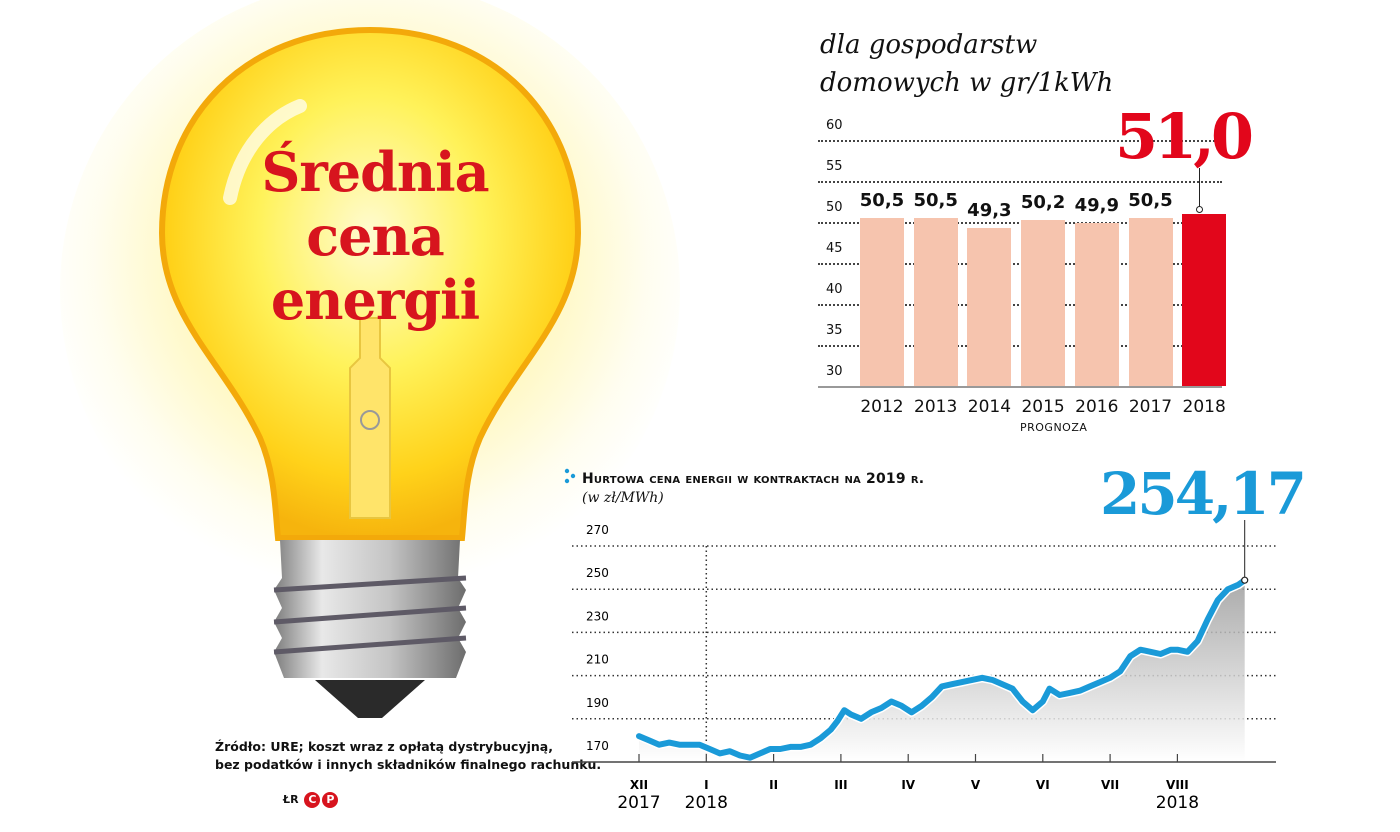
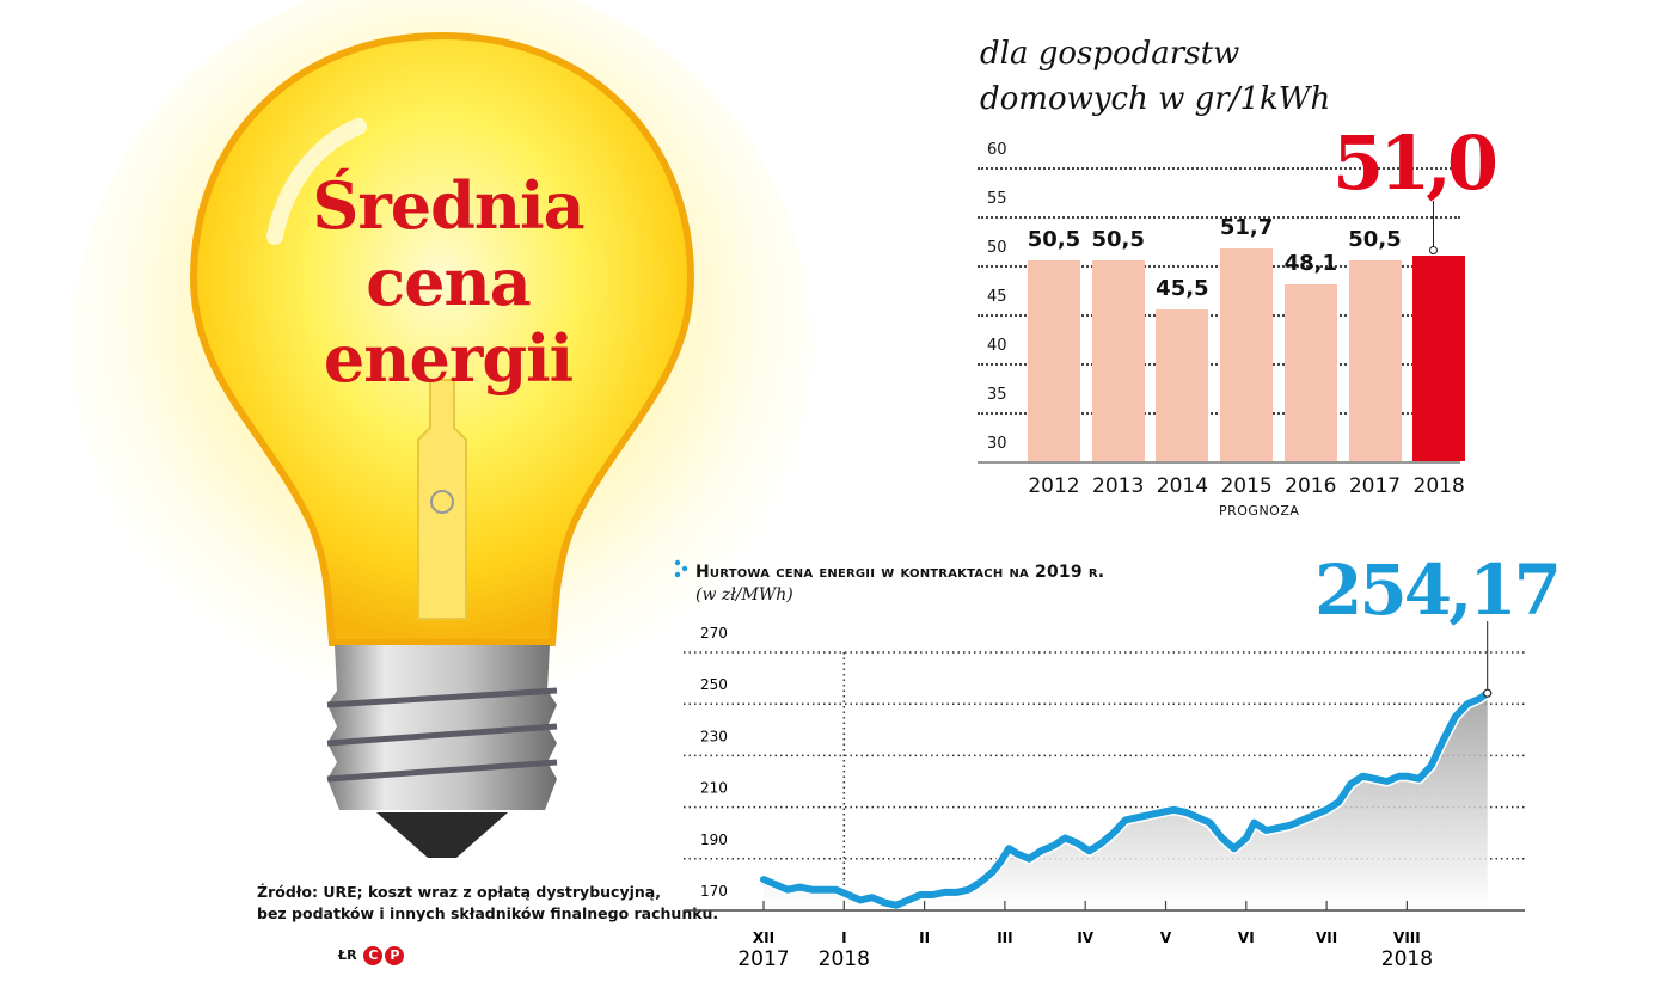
dla gospodarstw domowych w gr/1kWh/2014: 49,3 -> 45,5
dla gospodarstw domowych w gr/1kWh/2015: 50,2 -> 51,7
dla gospodarstw domowych w gr/1kWh/2016: 49,9 -> 48,1
